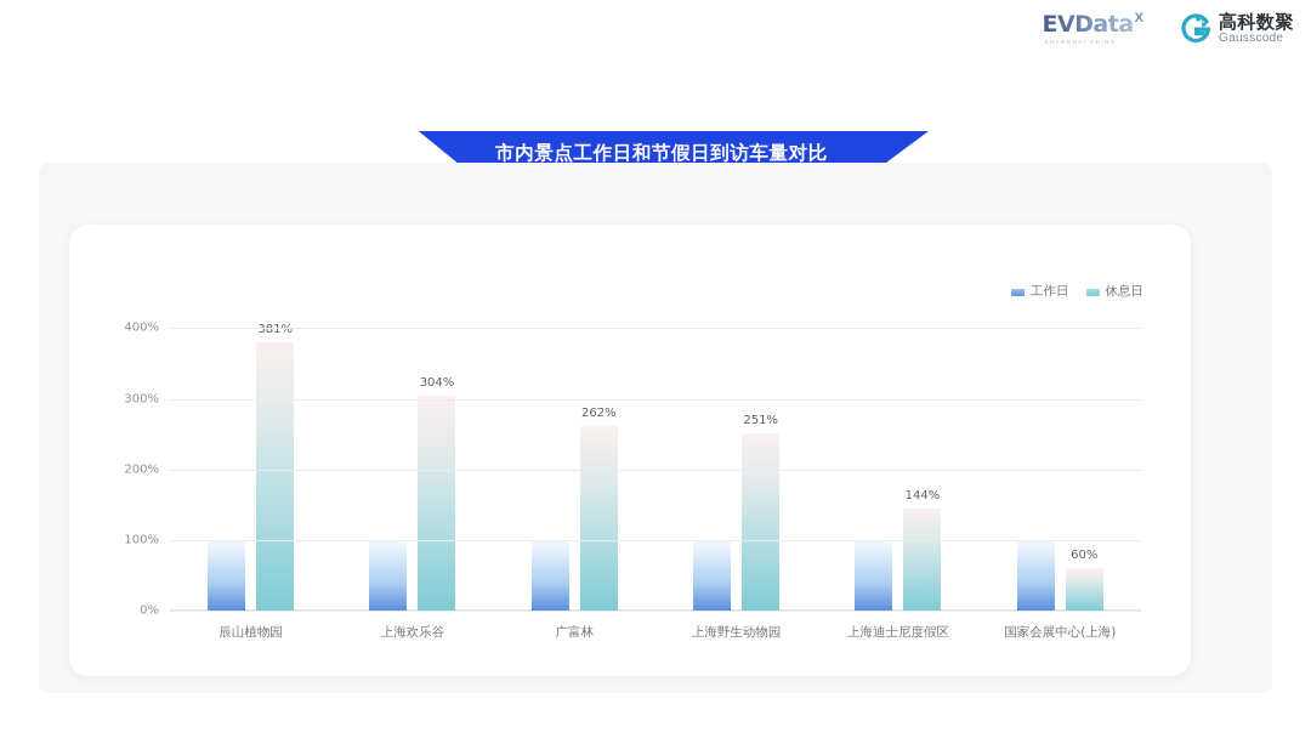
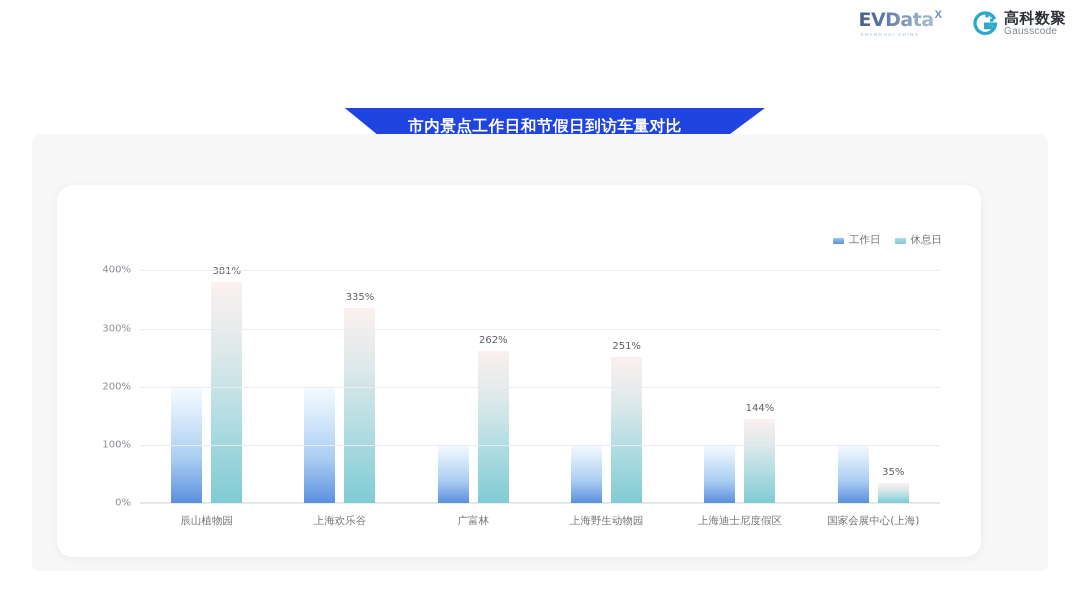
工作日/辰山植物园: 100% -> 200%
工作日/上海欢乐谷: 100% -> 200%
休息日/上海欢乐谷: 304% -> 335%
休息日/国家会展中心(上海): 60% -> 35%
